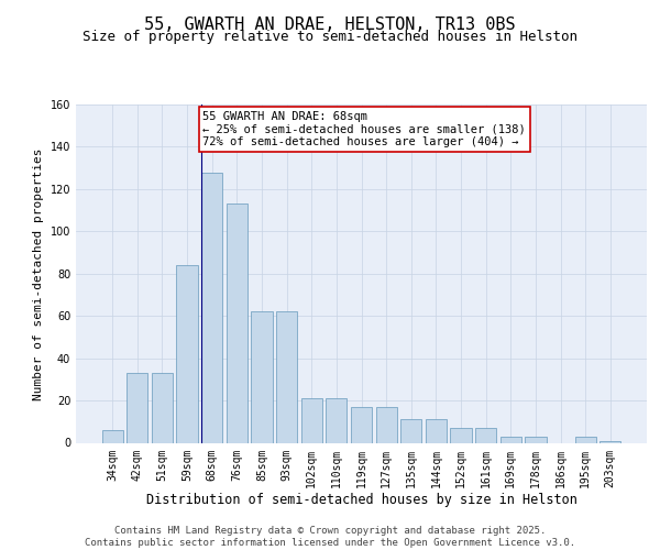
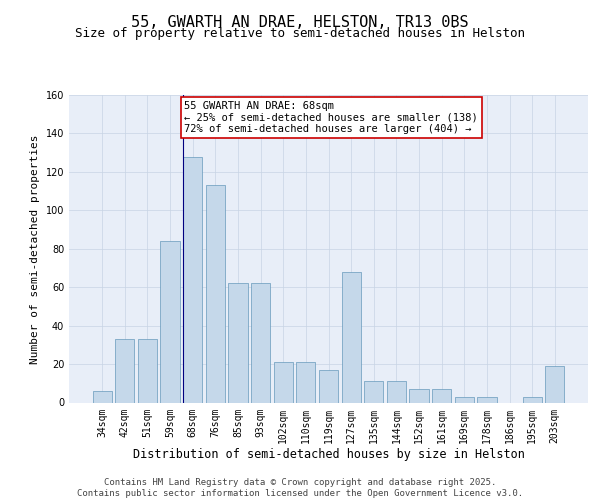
127sqm: 17 -> 68
203sqm: 1 -> 19
